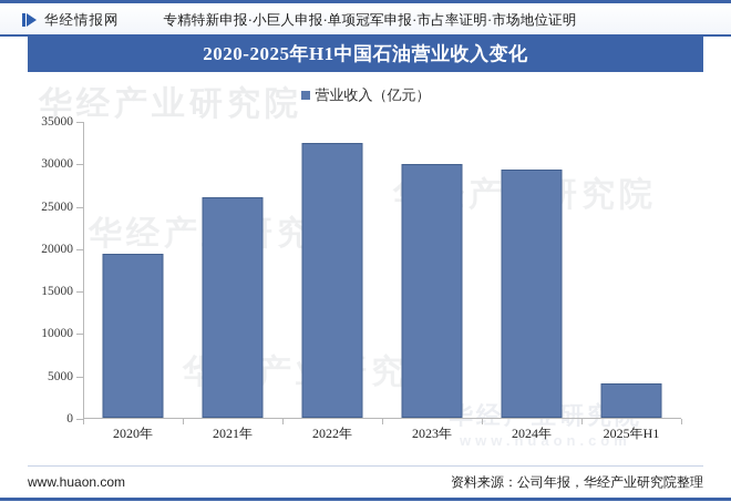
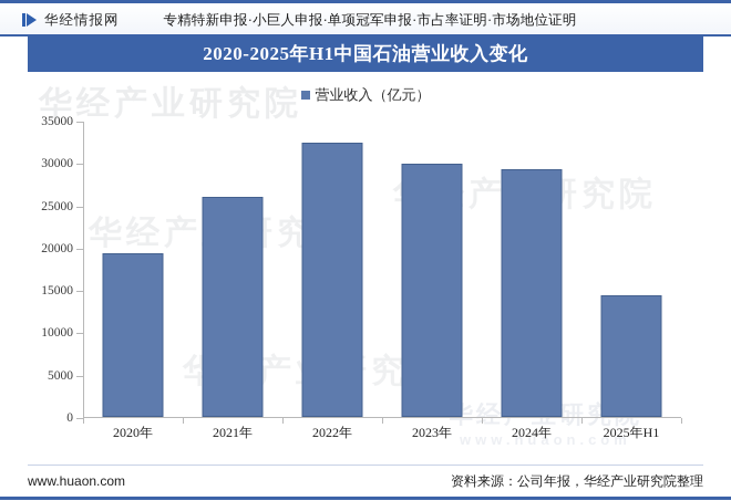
2025年H1: 4000 -> 14000
